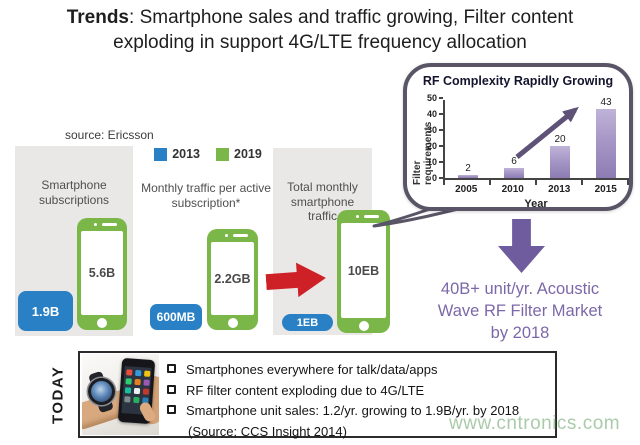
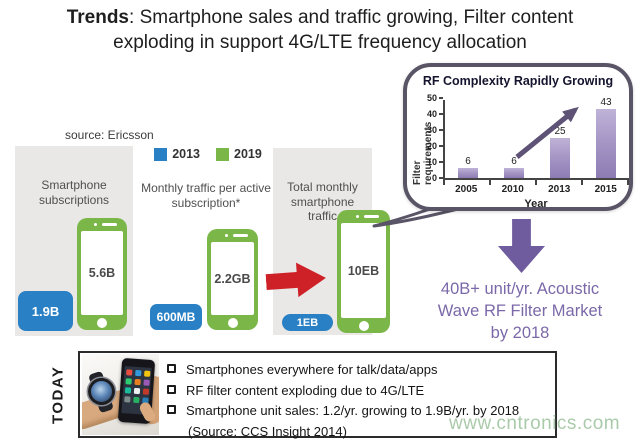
2005: 2 -> 6
2013: 20 -> 25
